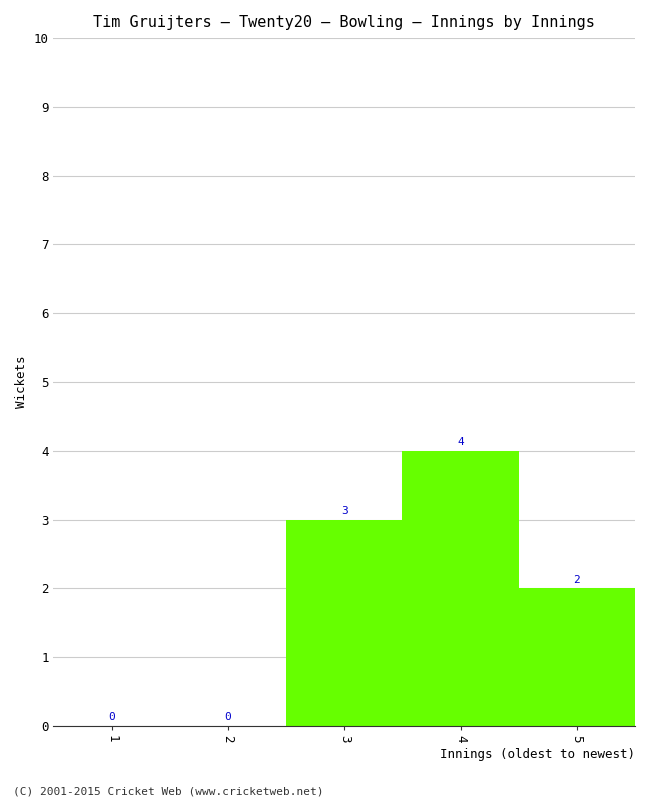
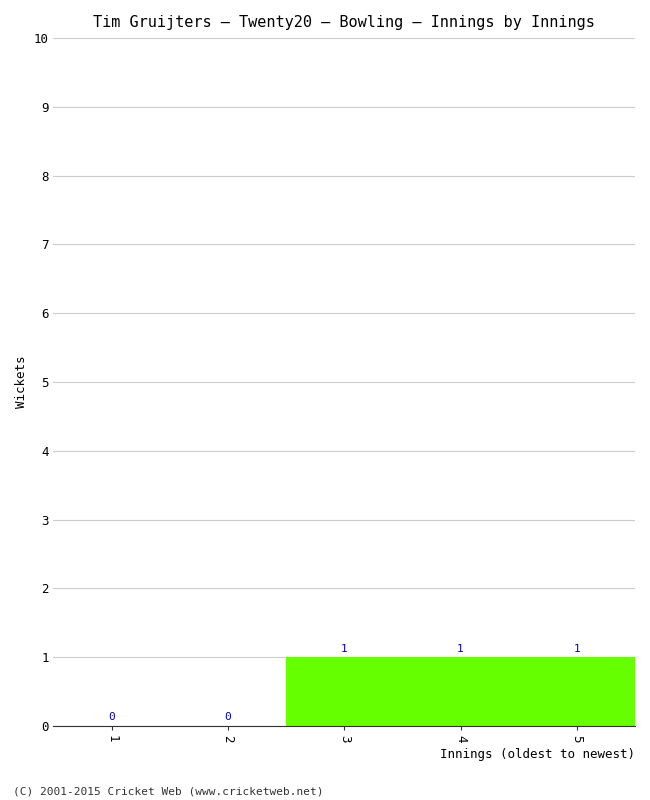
3: 3 -> 1
4: 4 -> 1
5: 2 -> 1
